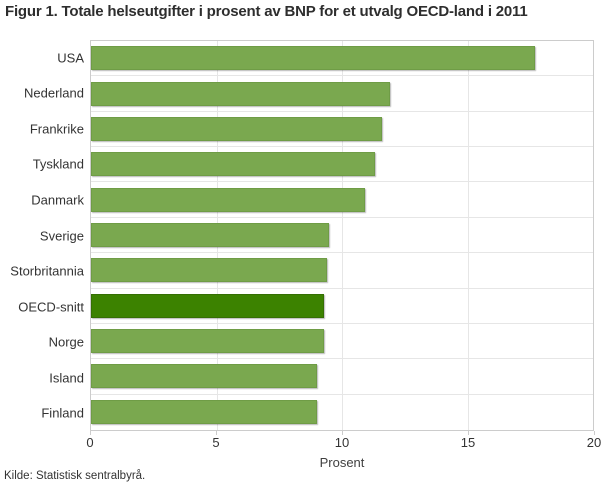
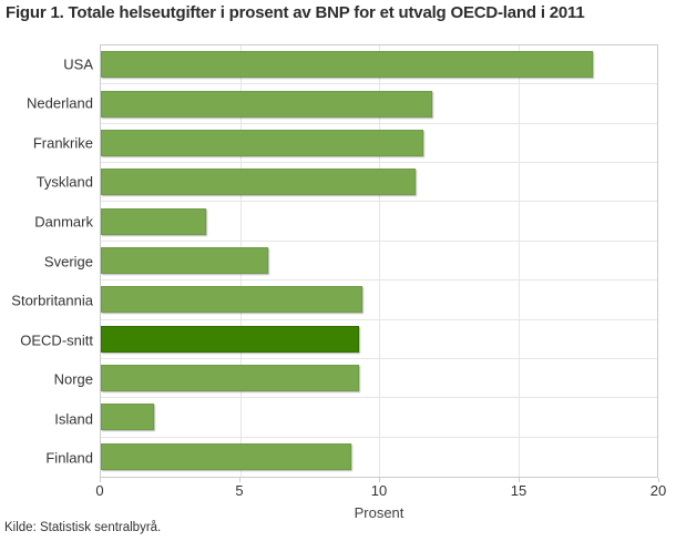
Danmark: 10.9 -> 3.8
Sverige: 9.5 -> 6.0
Island: 9.0 -> 1.9
